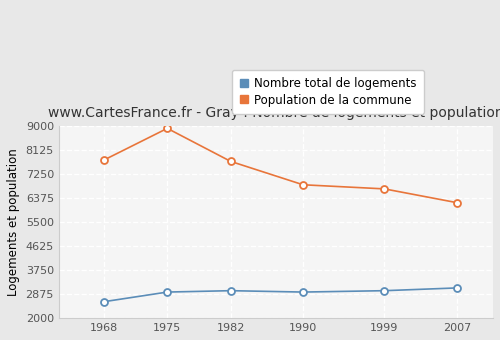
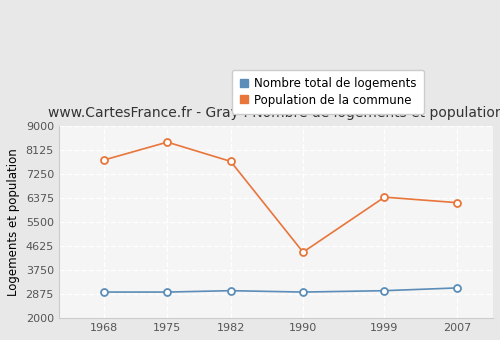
Nombre total de logements/1968: 2600 -> 2950
Population de la commune/1975: 8900 -> 8400
Population de la commune/1990: 6850 -> 4400
Population de la commune/1999: 6700 -> 6400
